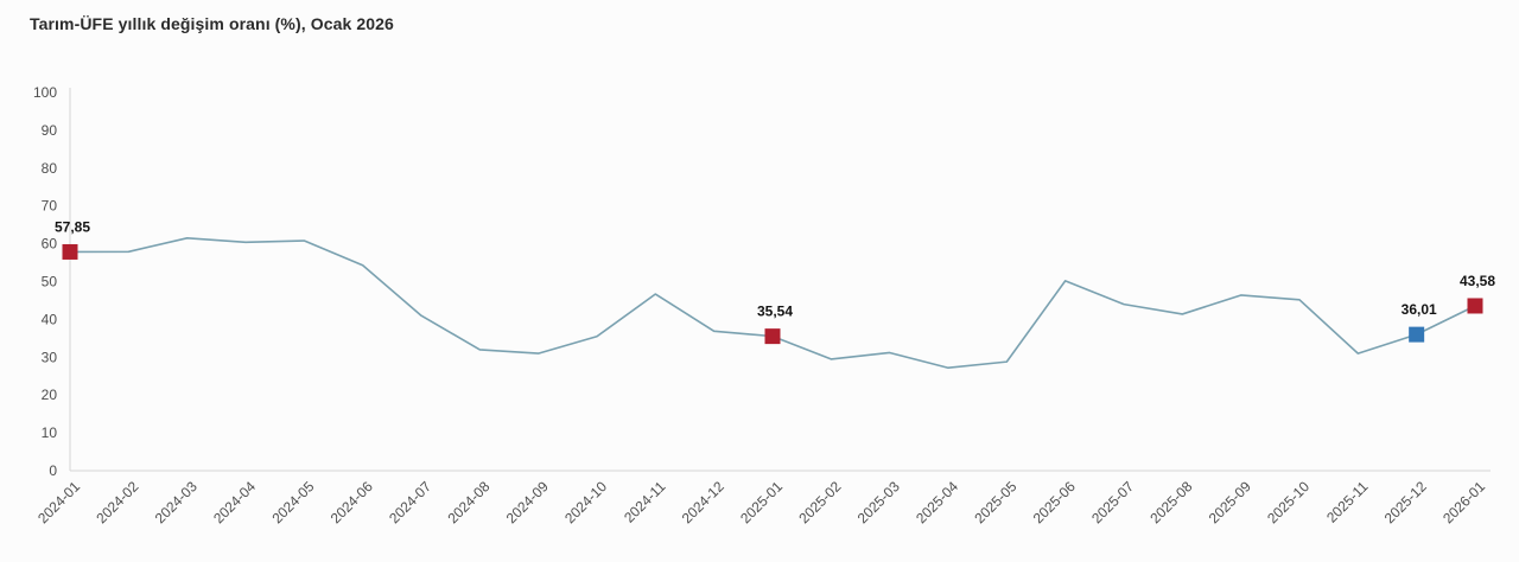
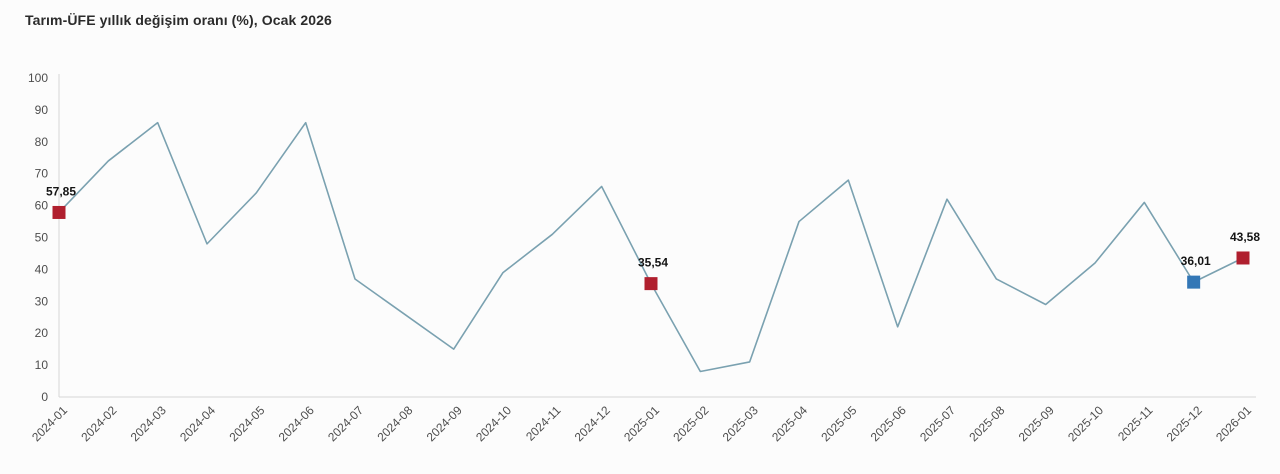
2024-02: 58 -> 74
2024-03: 62 -> 86
2024-04: 60 -> 48
2024-05: 61 -> 64
2024-06: 54 -> 86
2024-07: 41 -> 37
2024-08: 32 -> 26
2024-09: 31 -> 15
2024-10: 36 -> 39
2024-11: 47 -> 51
2024-12: 37 -> 66
2025-02: 30 -> 8
2025-03: 31 -> 11
2025-04: 27 -> 55
2025-05: 29 -> 68
2025-06: 50 -> 22
2025-07: 44 -> 62
2025-08: 41 -> 37
2025-09: 46 -> 29
2025-10: 45 -> 42
2025-11: 31 -> 61
